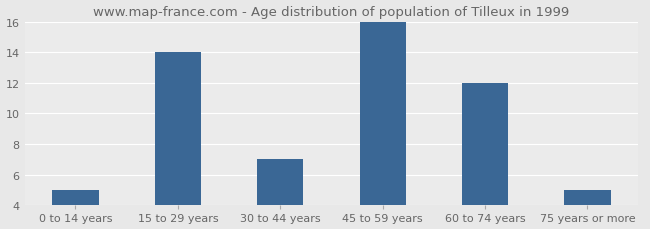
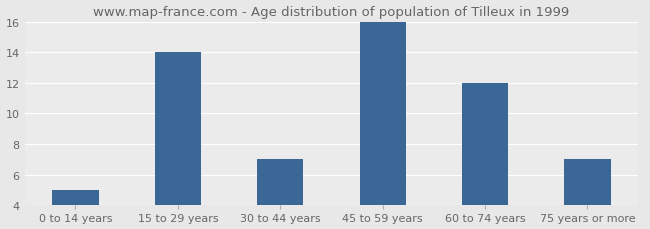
75 years or more: 5 -> 7
